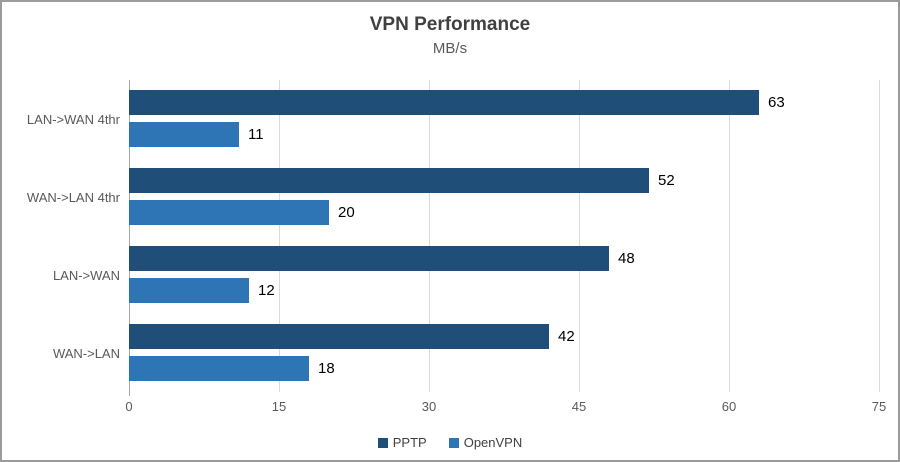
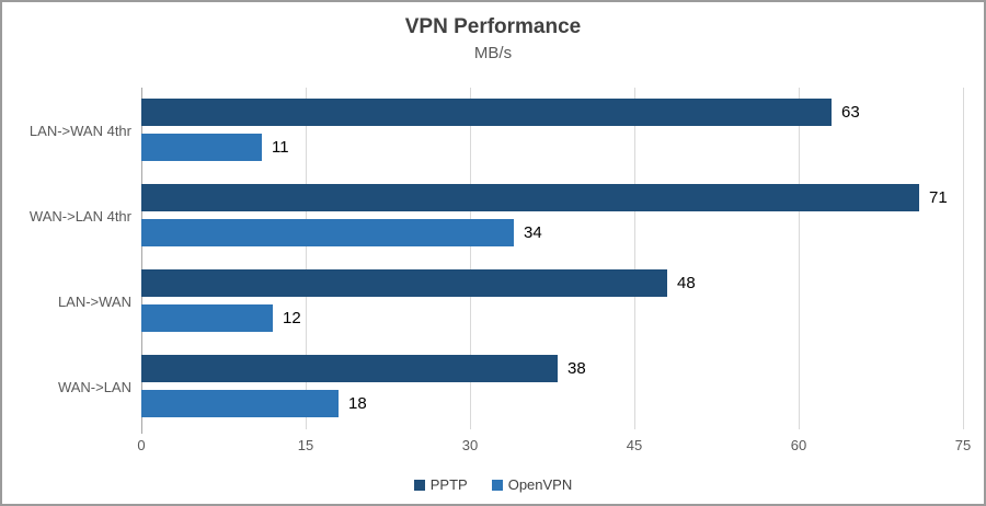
PPTP/WAN->LAN 4thr: 52 -> 71
OpenVPN/WAN->LAN 4thr: 20 -> 34
PPTP/WAN->LAN: 42 -> 38
